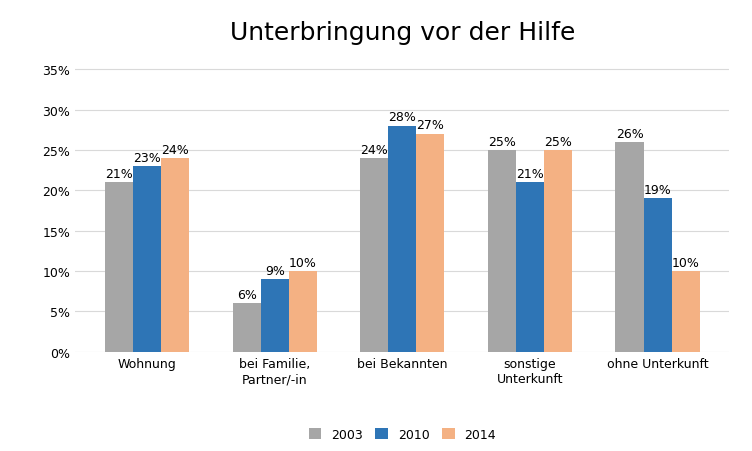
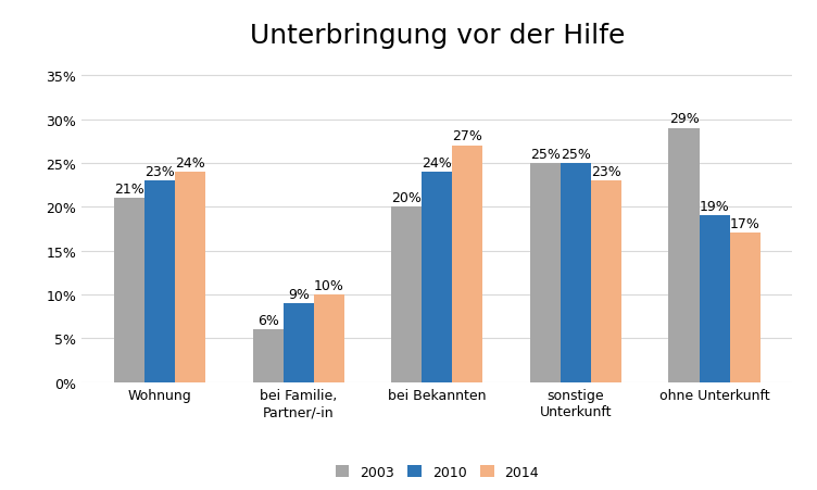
2003/bei Bekannten: 24% -> 20%
2010/bei Bekannten: 28% -> 24%
2010/sonstige Unterkunft: 21% -> 25%
2014/sonstige Unterkunft: 25% -> 23%
2003/ohne Unterkunft: 26% -> 29%
2014/ohne Unterkunft: 10% -> 17%
